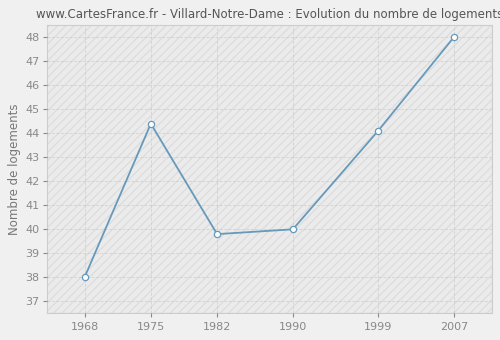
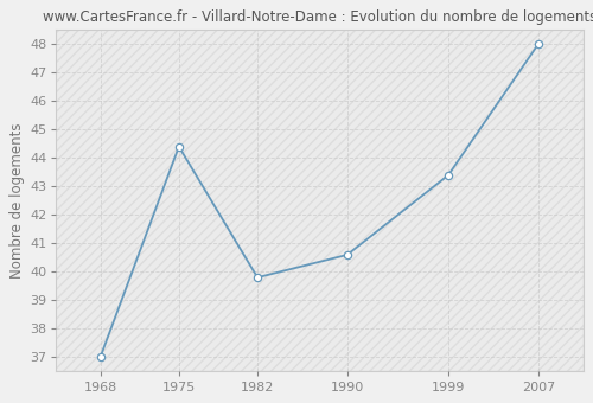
1968: 38.0 -> 37.0
1990: 40.0 -> 40.6
1999: 44.1 -> 43.4
